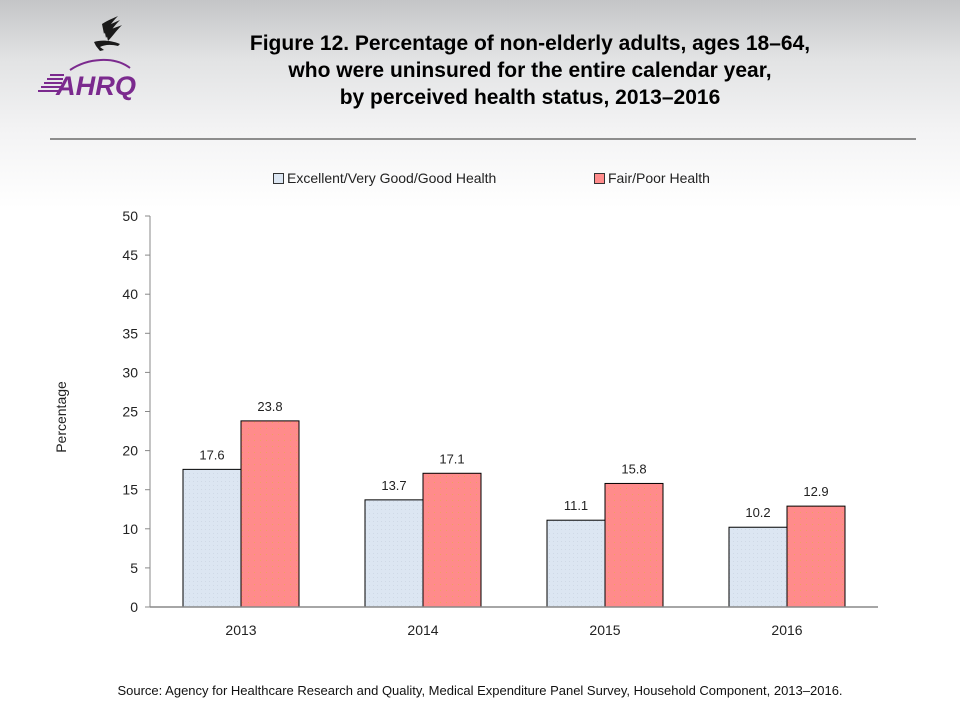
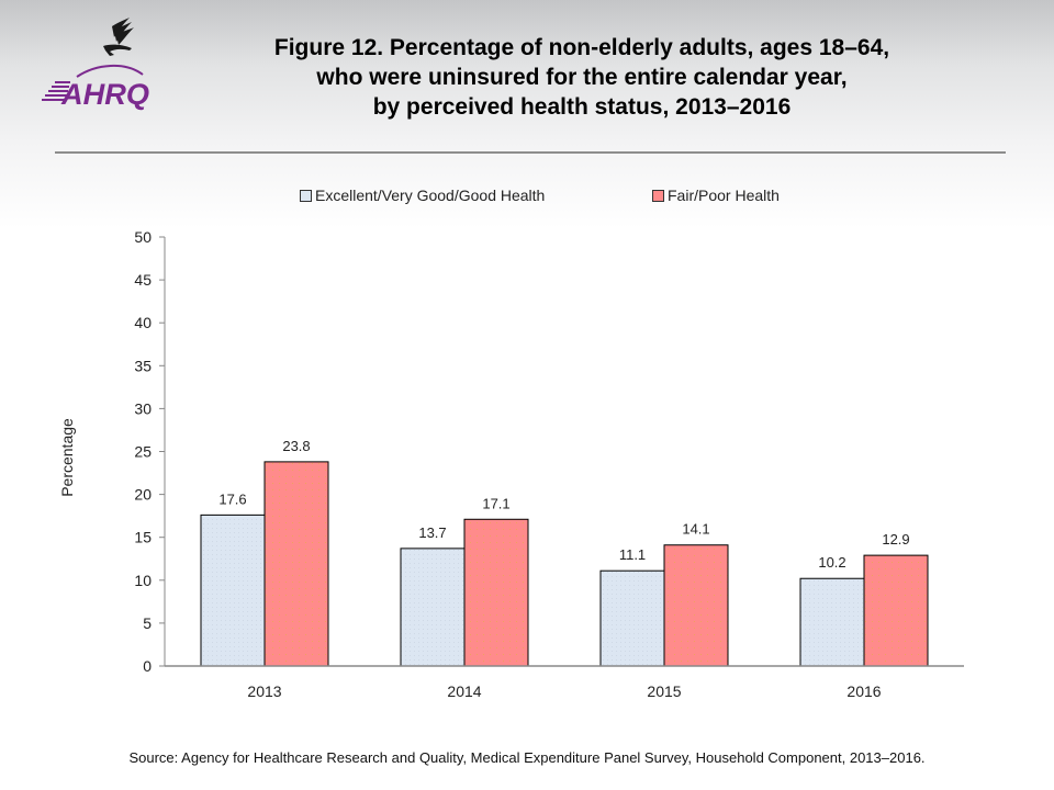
Fair/Poor Health/2015: 15.8 -> 14.1
